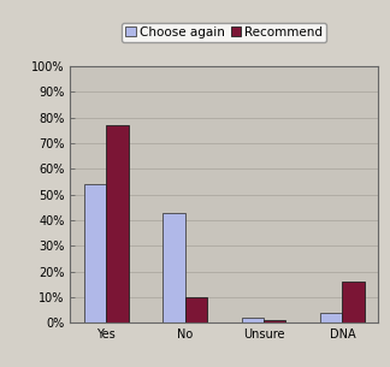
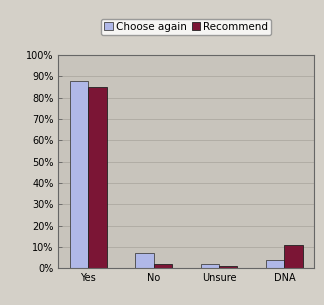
Choose again/Yes: 54% -> 88%
Recommend/Yes: 77% -> 85%
Choose again/No: 43% -> 7%
Recommend/No: 10% -> 2%
Recommend/DNA: 16% -> 11%
